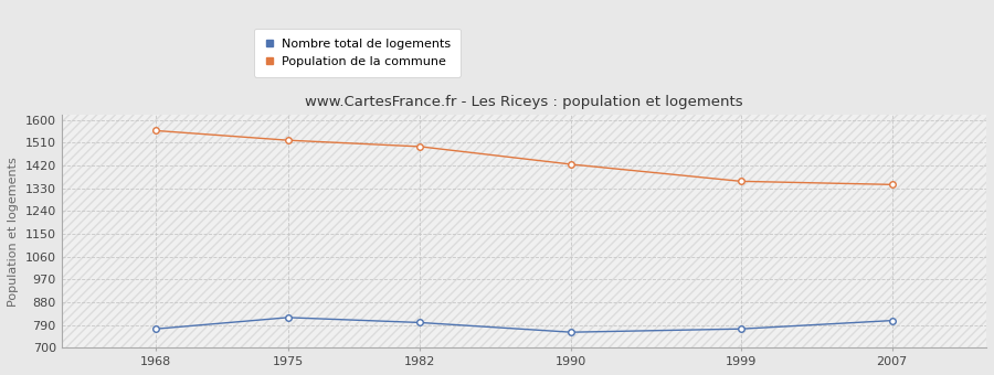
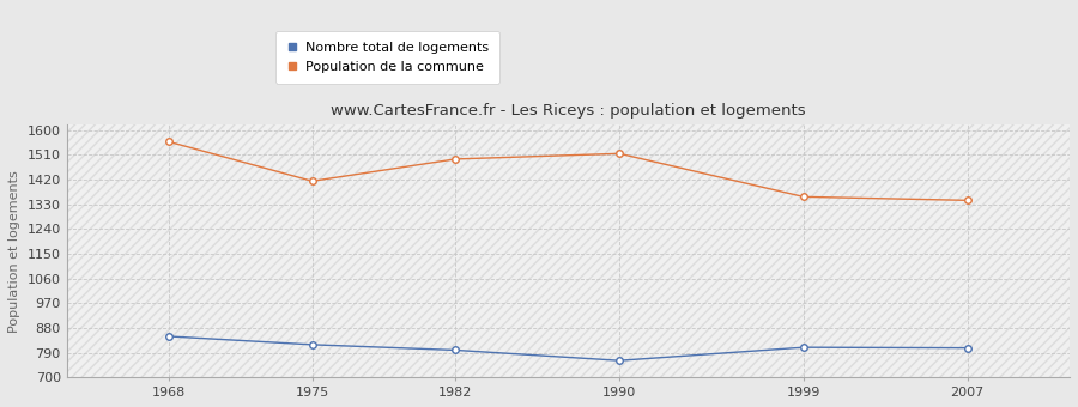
Nombre total de logements/1968: 775 -> 850
Population de la commune/1975: 1520 -> 1415
Population de la commune/1990: 1425 -> 1515
Nombre total de logements/1999: 775 -> 810
